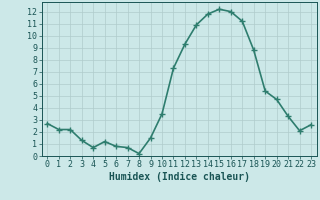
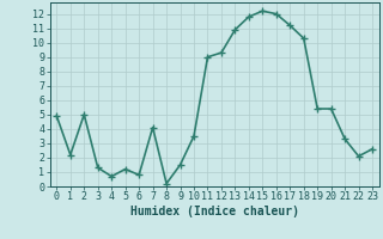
0: 2.7 -> 4.9
2: 2.2 -> 5.0
7: 0.7 -> 4.1
11: 7.3 -> 9.0
18: 8.8 -> 10.3
20: 4.7 -> 5.4
